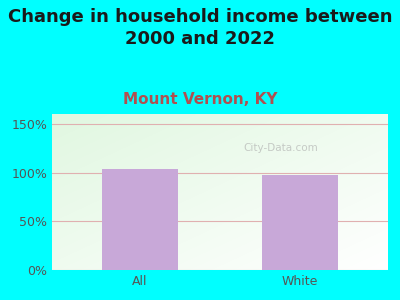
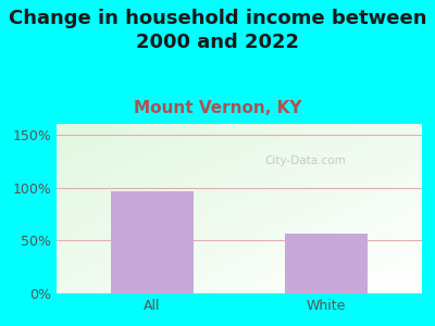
All: 104% -> 96%
White: 97% -> 56%
